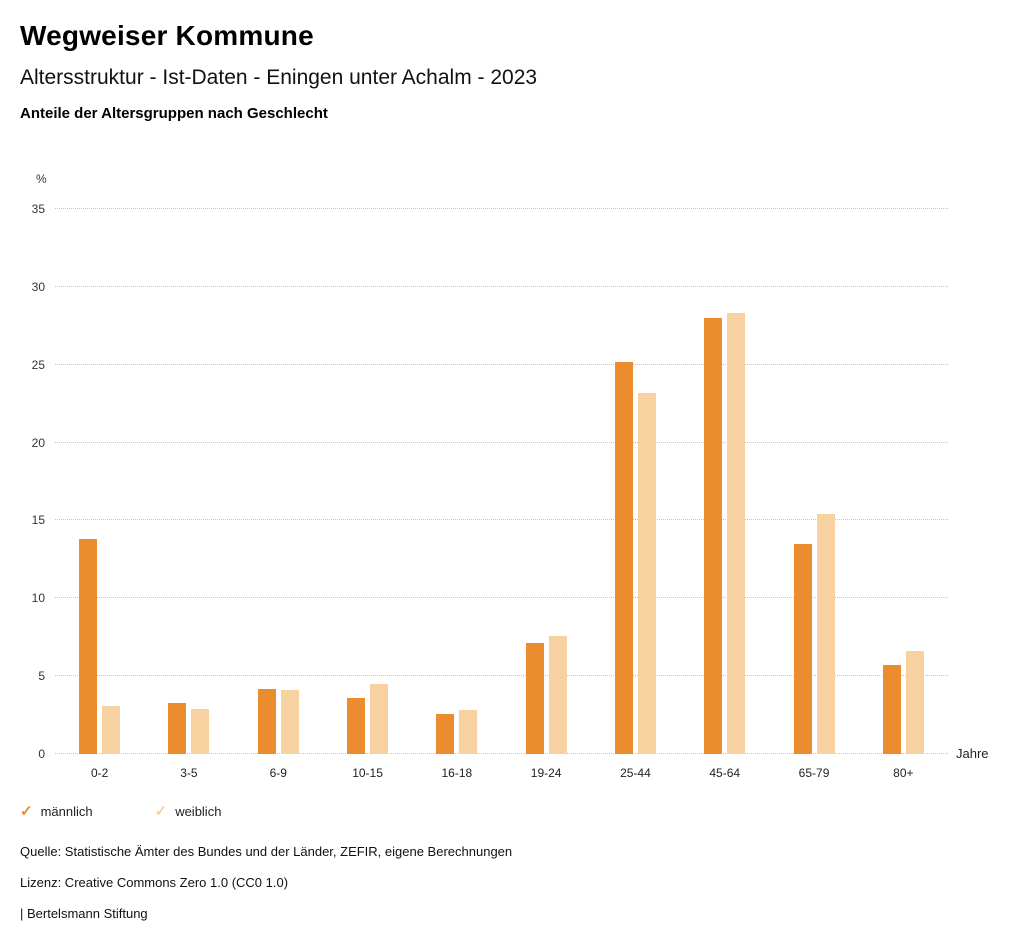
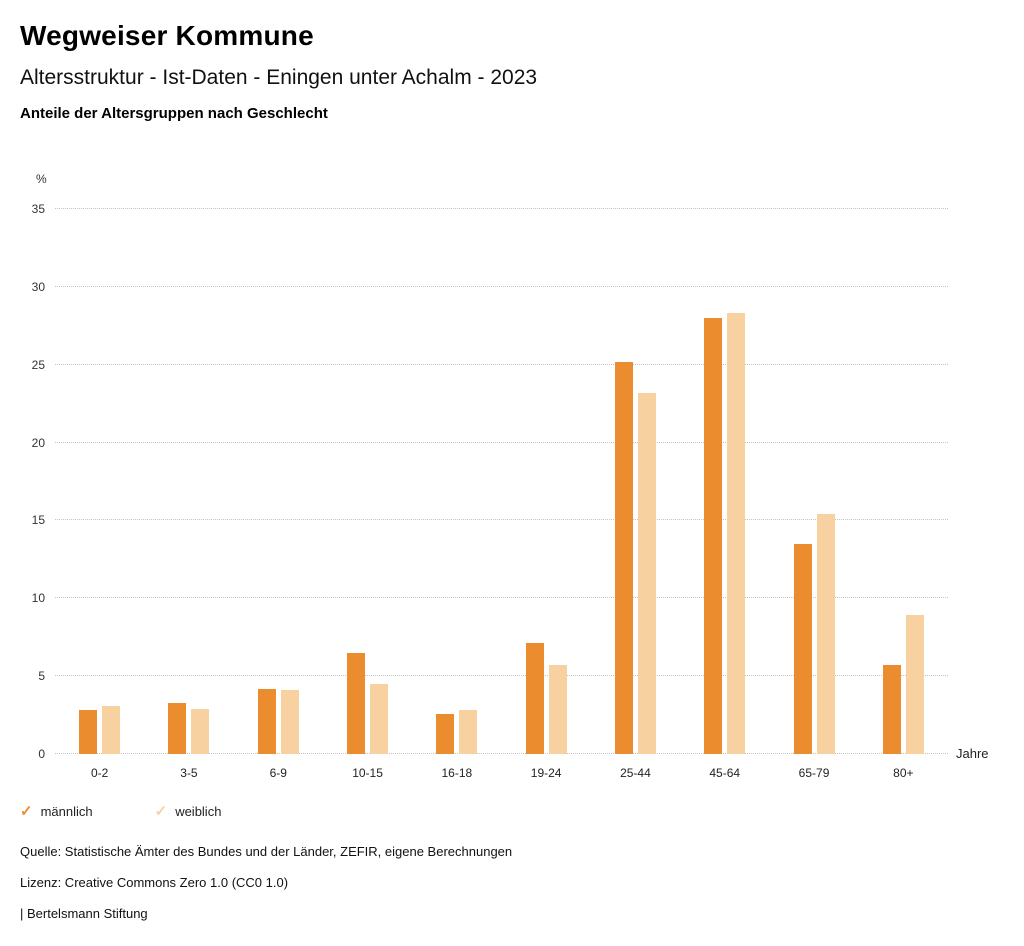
männlich/0-2: 13.8 -> 2.8
männlich/10-15: 3.6 -> 6.5
weiblich/19-24: 7.6 -> 5.7
weiblich/80+: 6.6 -> 8.9
